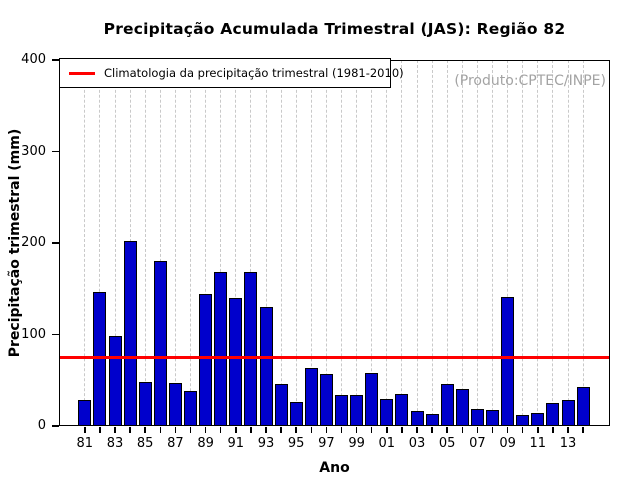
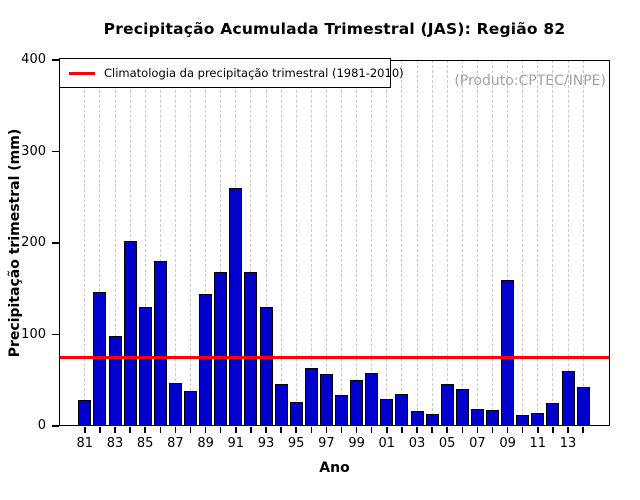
85: 50 -> 130
91: 140 -> 260
99: 30 -> 50
09: 140 -> 160
13: 30 -> 60
